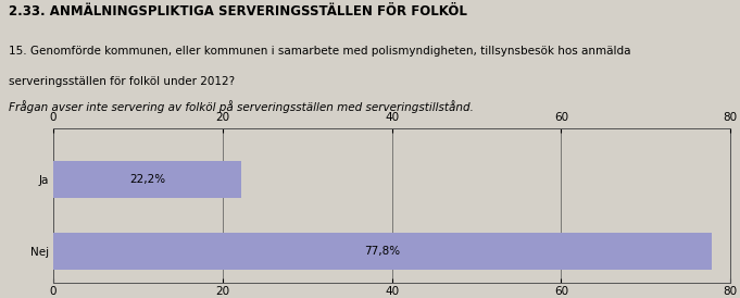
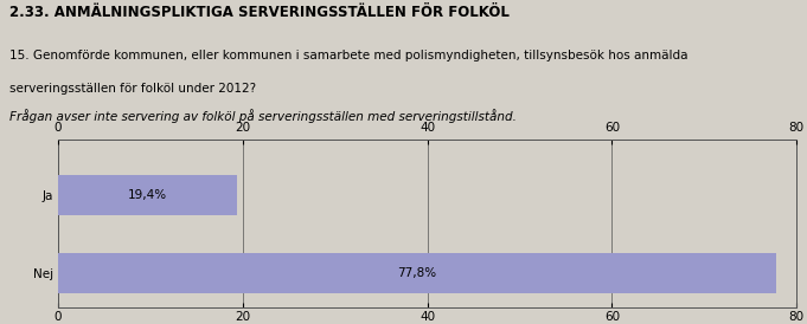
Ja: 22,2% -> 19,4%
